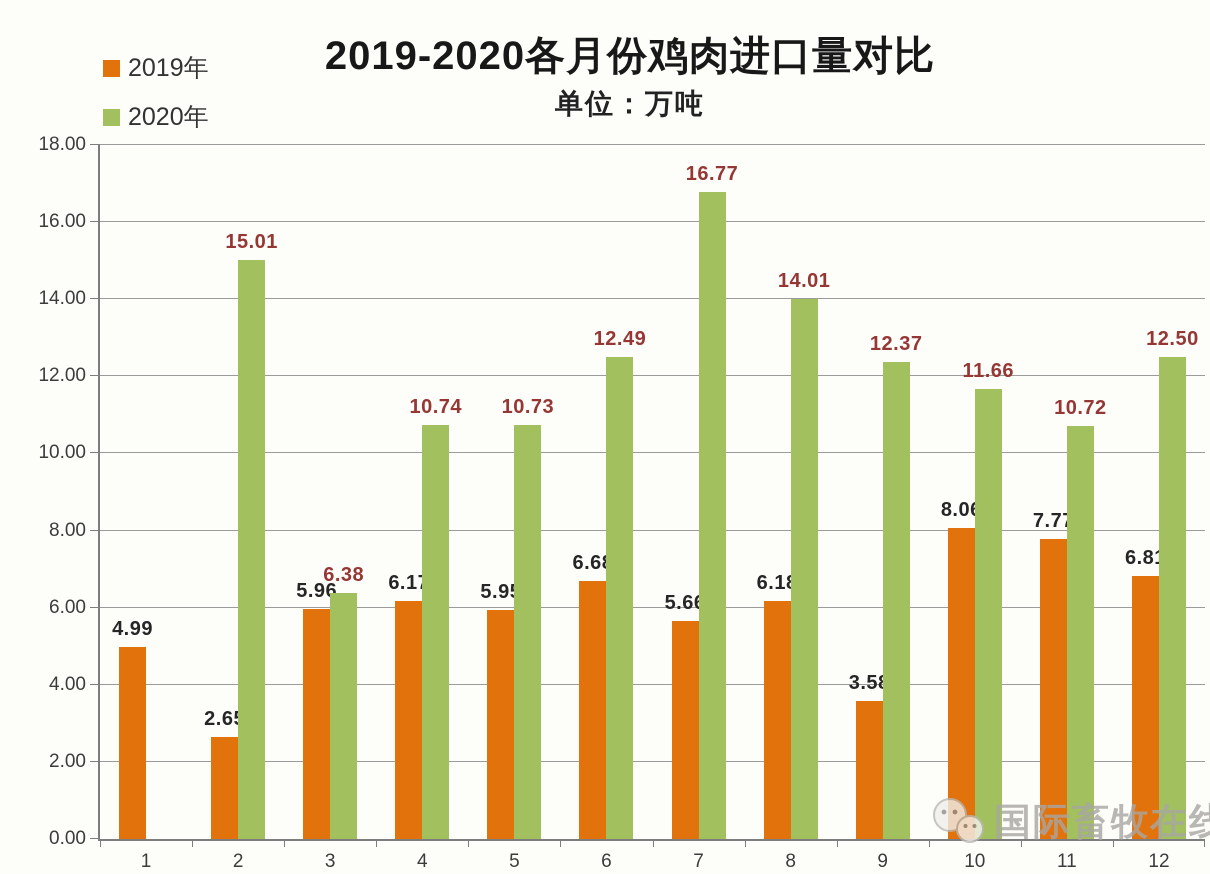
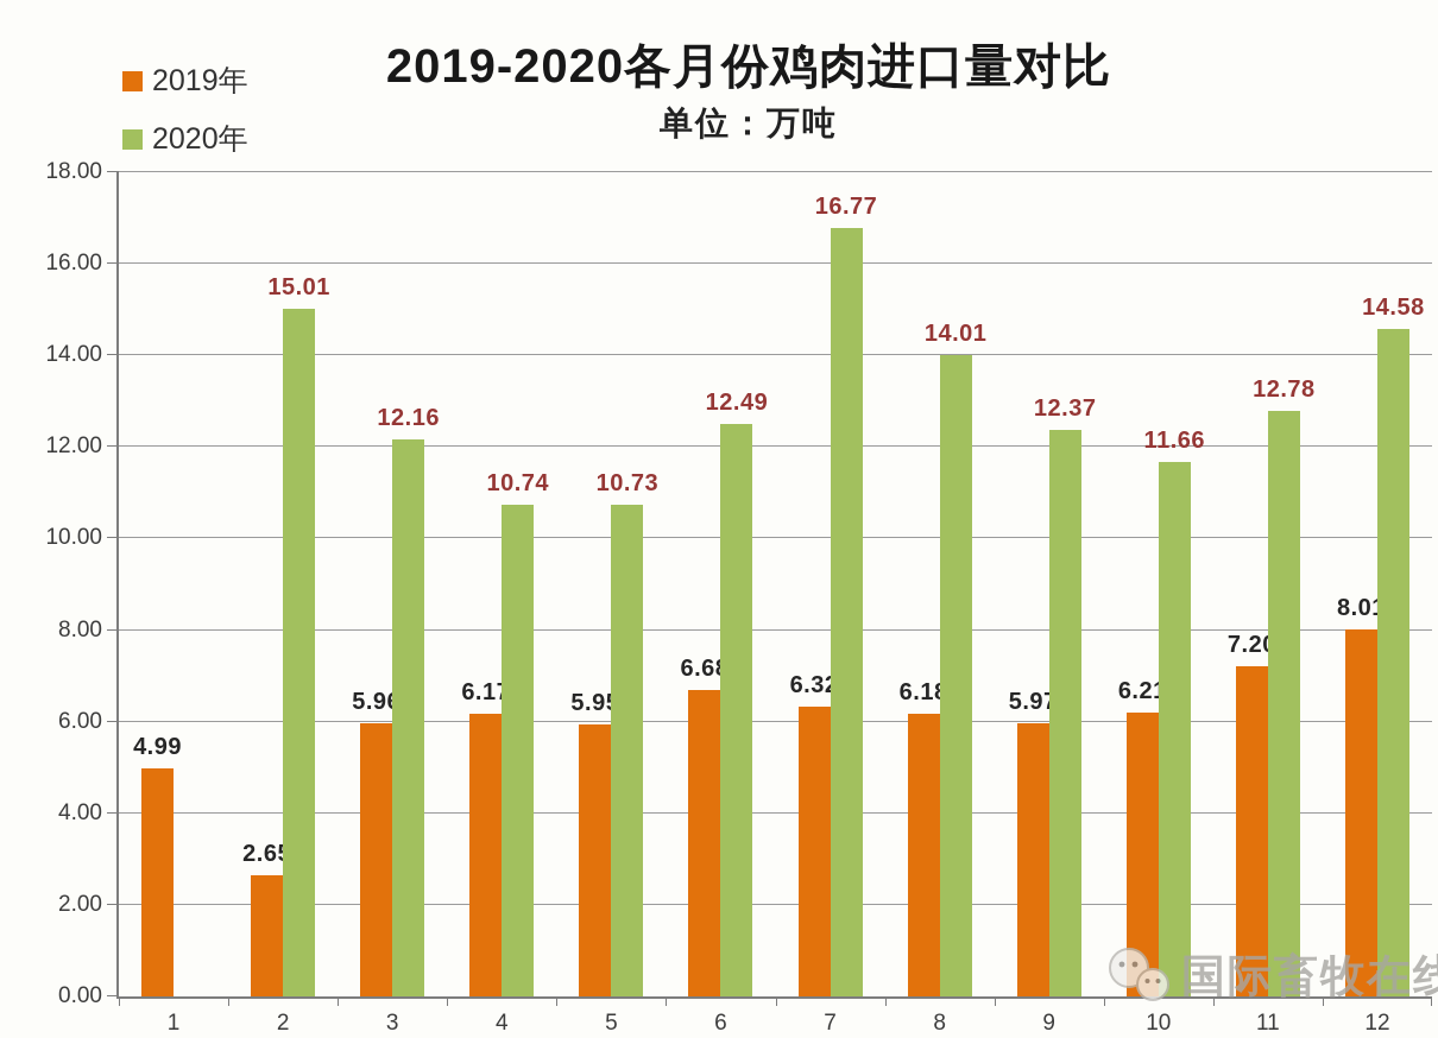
2020年/3: 6.38 -> 12.16
2019年/7: 5.66 -> 6.32
2019年/9: 3.58 -> 5.97
2019年/10: 8.06 -> 6.21
2019年/11: 7.77 -> 7.20
2020年/11: 10.72 -> 12.78
2019年/12: 6.81 -> 8.01
2020年/12: 12.50 -> 14.58
